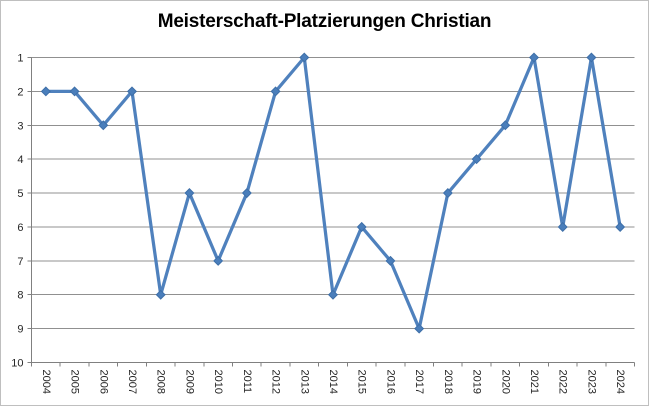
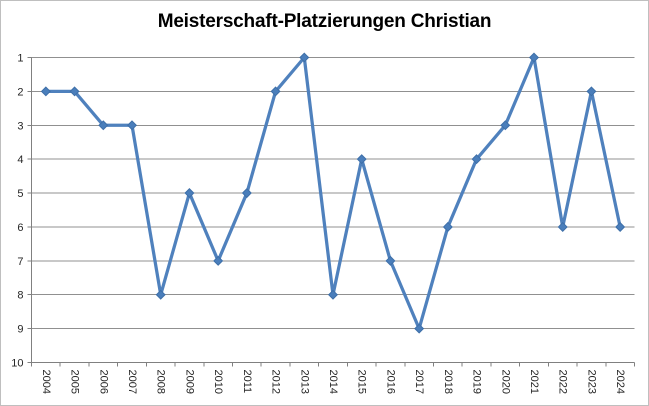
2007: 2 -> 3
2015: 6 -> 4
2018: 5 -> 6
2023: 1 -> 2
